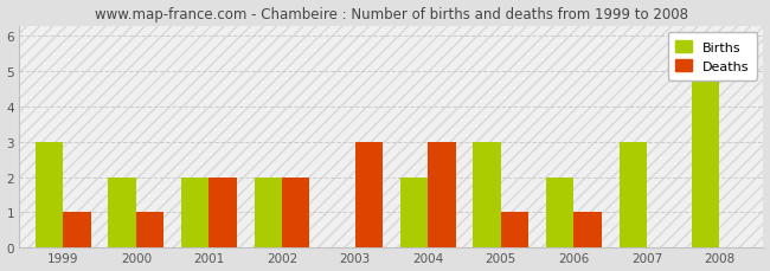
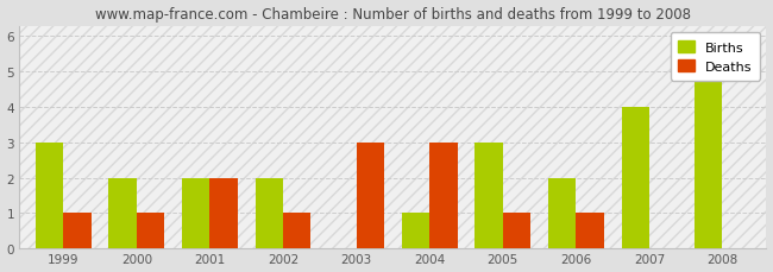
Deaths/2002: 2 -> 1
Births/2004: 2 -> 1
Births/2007: 3 -> 4
